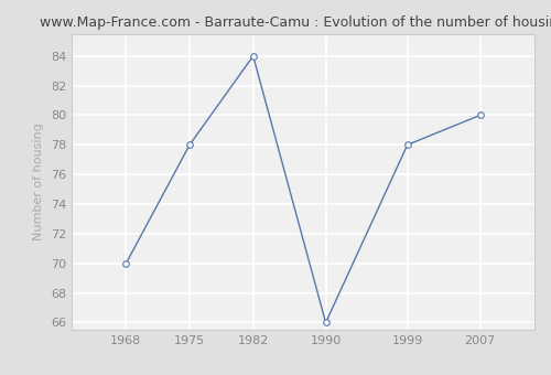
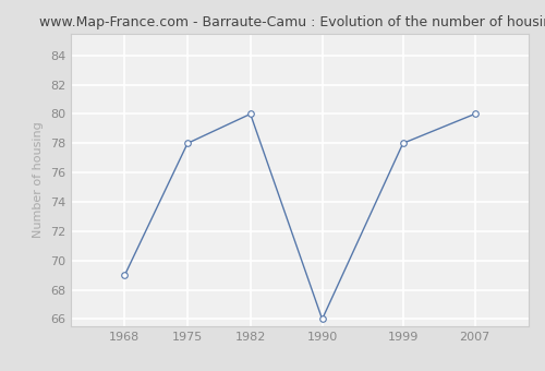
1968: 70 -> 69
1982: 84 -> 80
